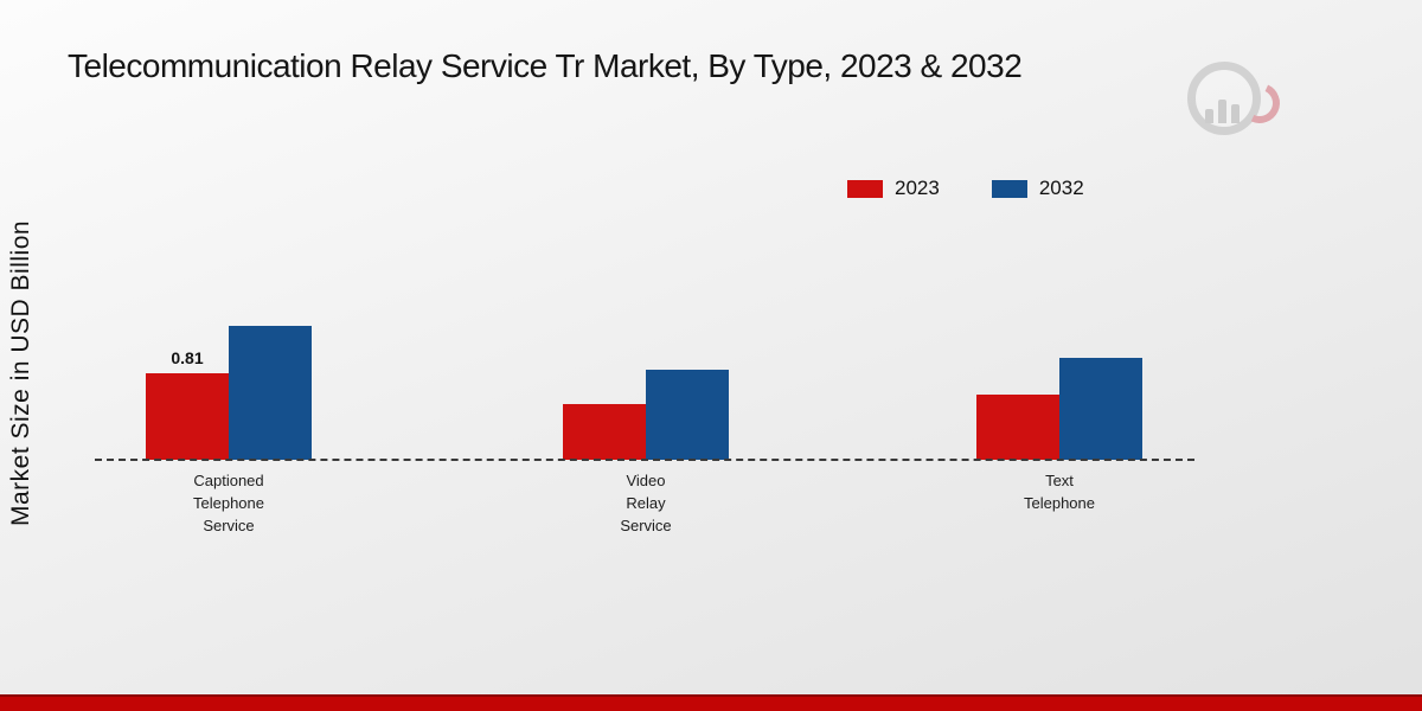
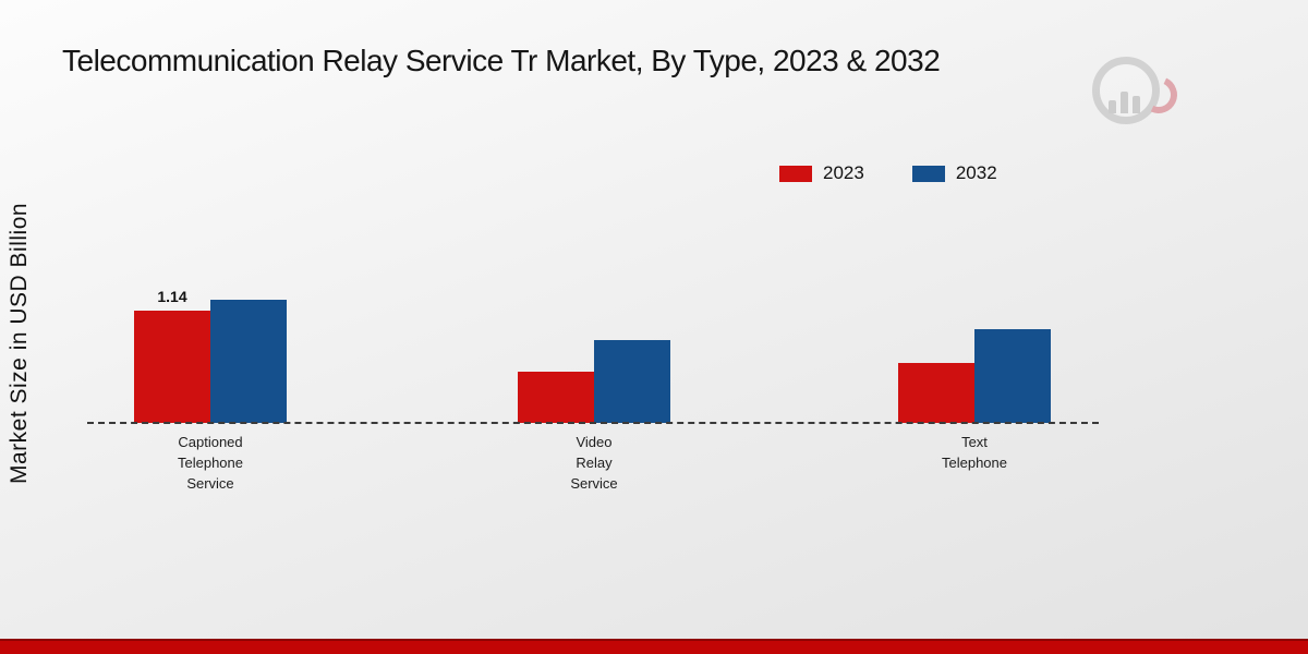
2023/Captioned Telephone Service: 0.81 -> 1.14
